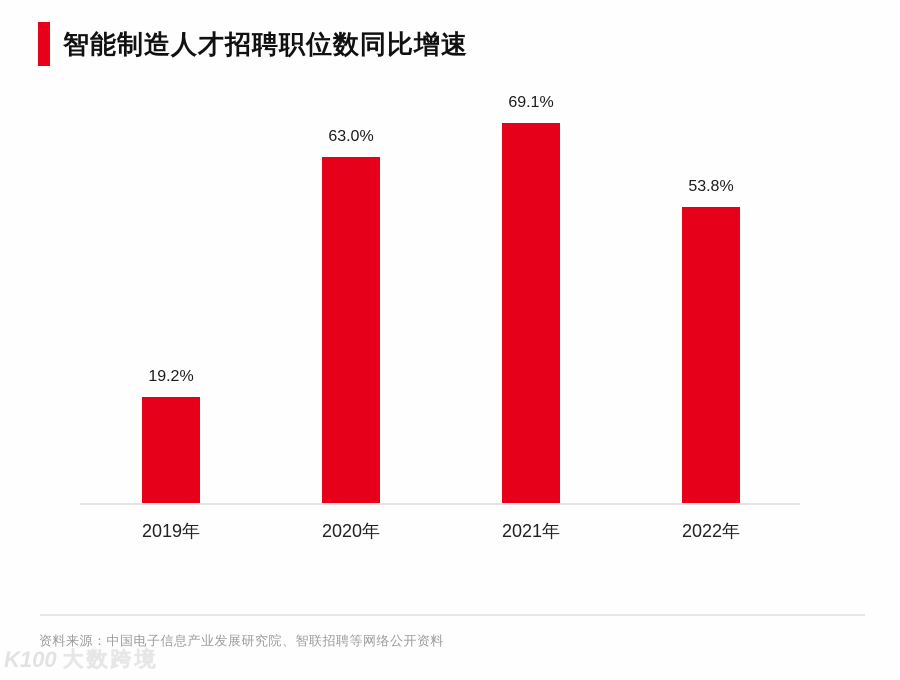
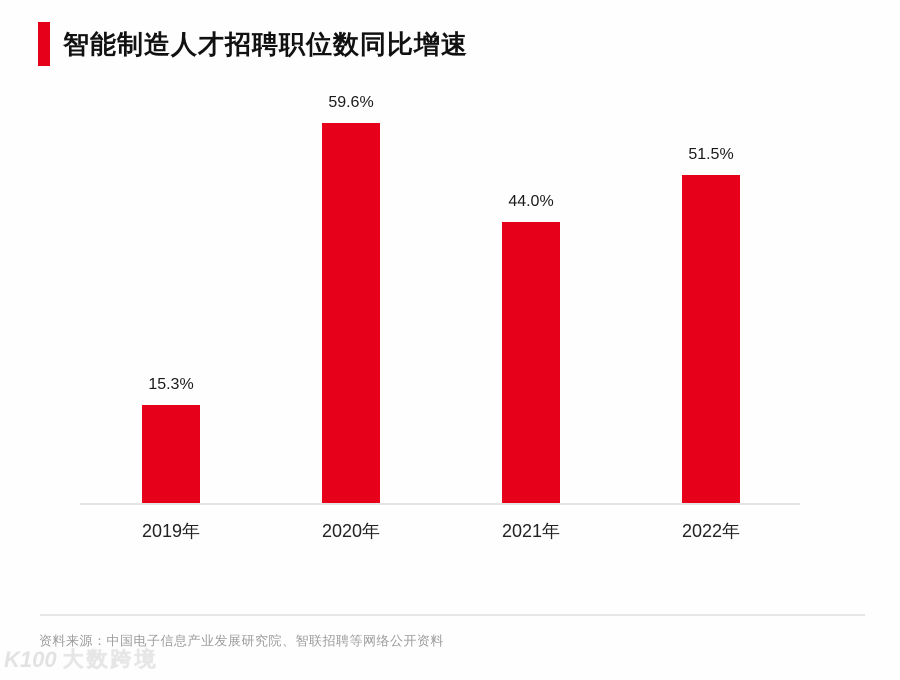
2019年: 19.2% -> 15.3%
2020年: 63.0% -> 59.6%
2021年: 69.1% -> 44.0%
2022年: 53.8% -> 51.5%
